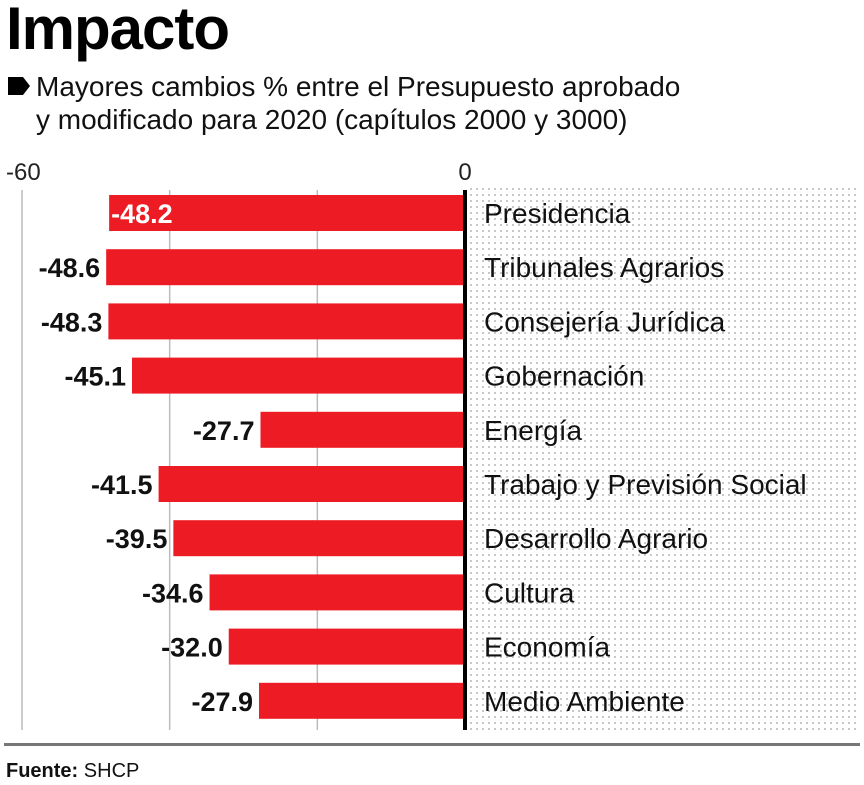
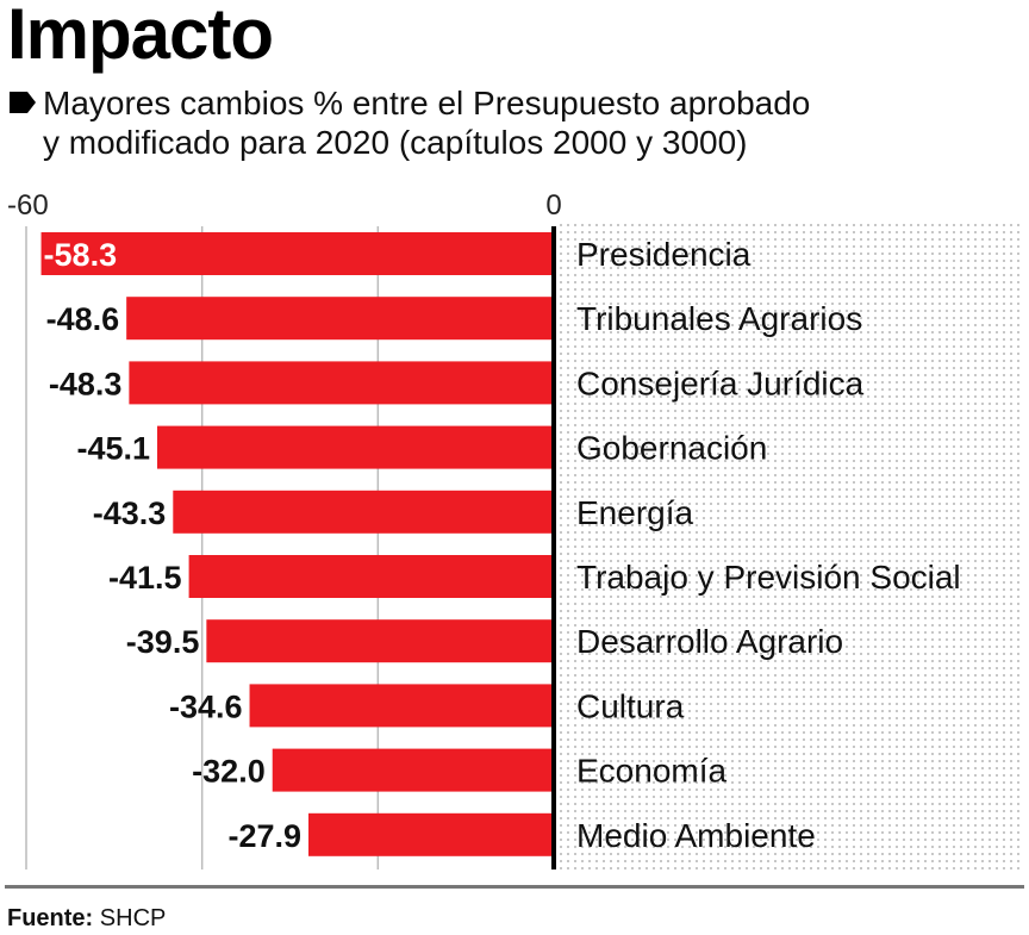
Presidencia: -48.2 -> -58.3
Energía: -27.7 -> -43.3
